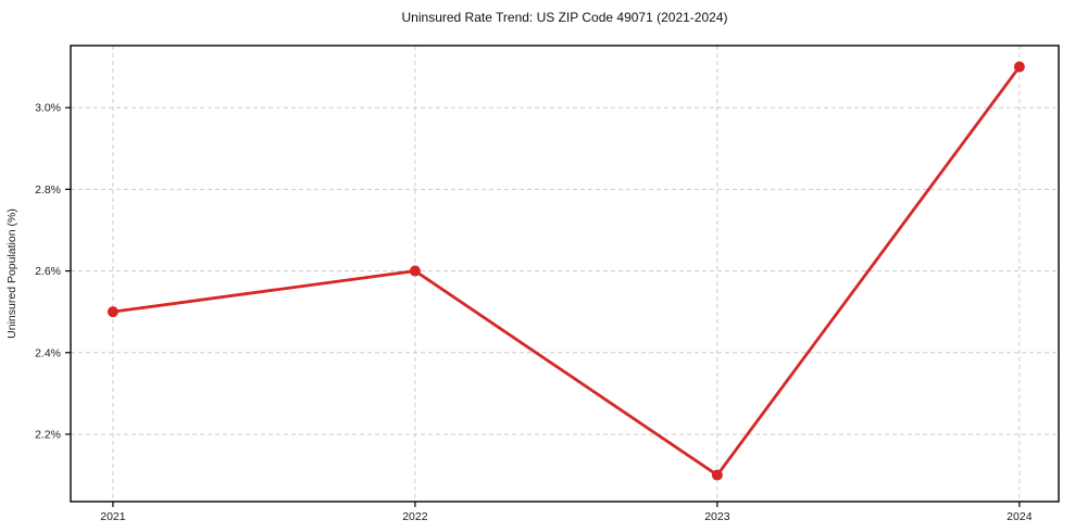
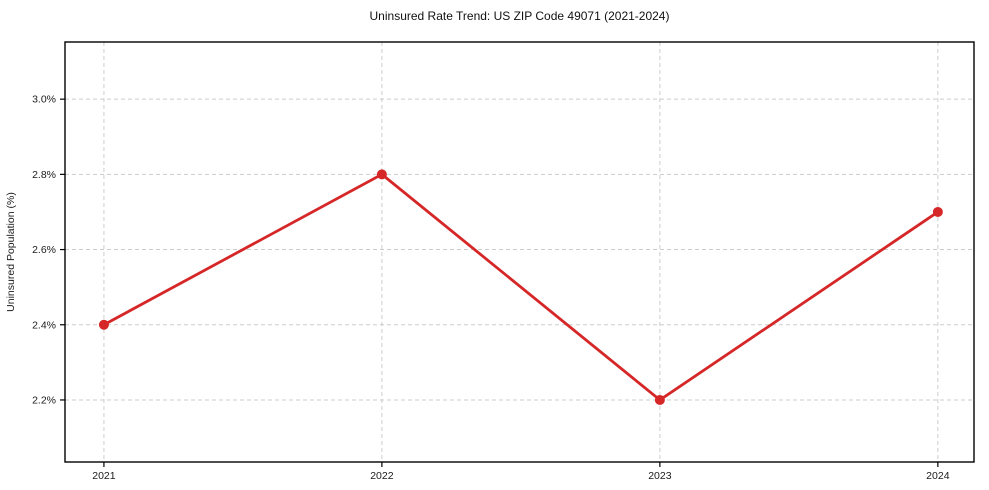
2021: 2.5% -> 2.4%
2022: 2.6% -> 2.8%
2023: 2.1% -> 2.2%
2024: 3.1% -> 2.7%
